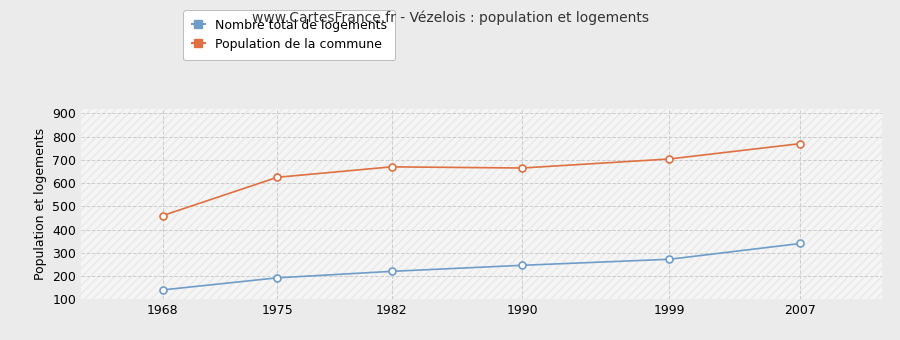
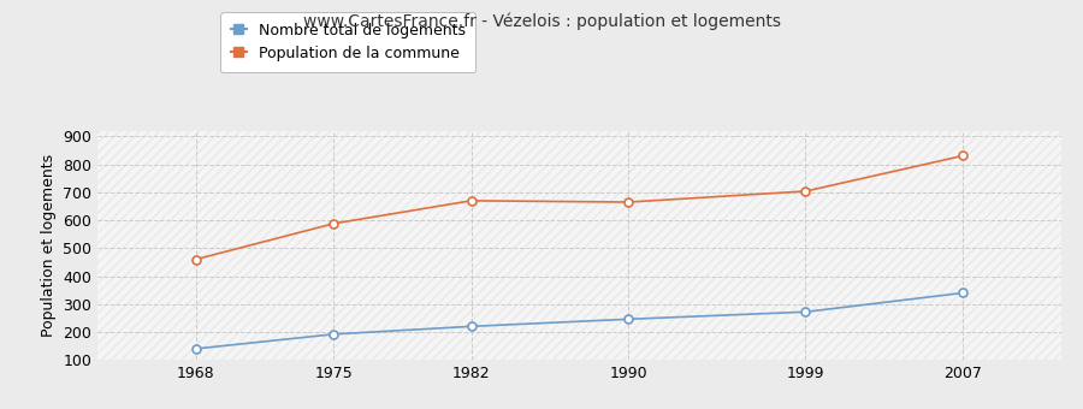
Population de la commune/1975: 625 -> 588
Population de la commune/2007: 770 -> 831
